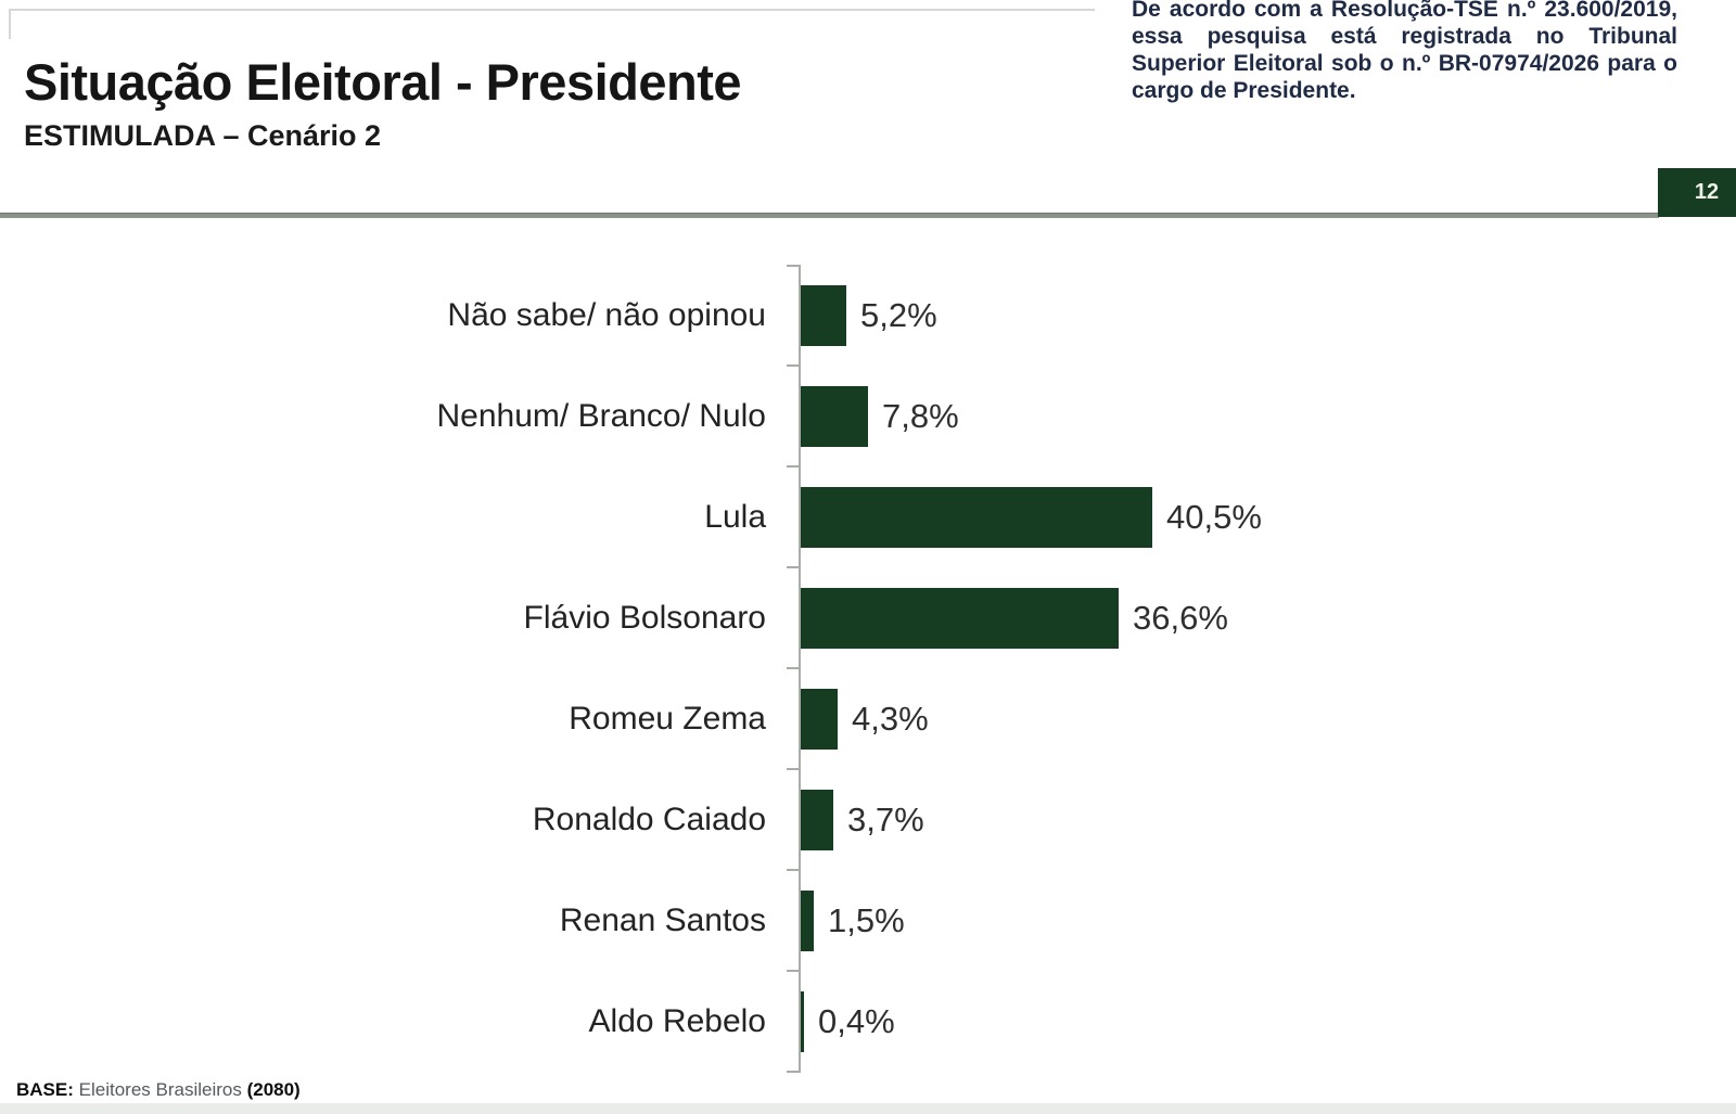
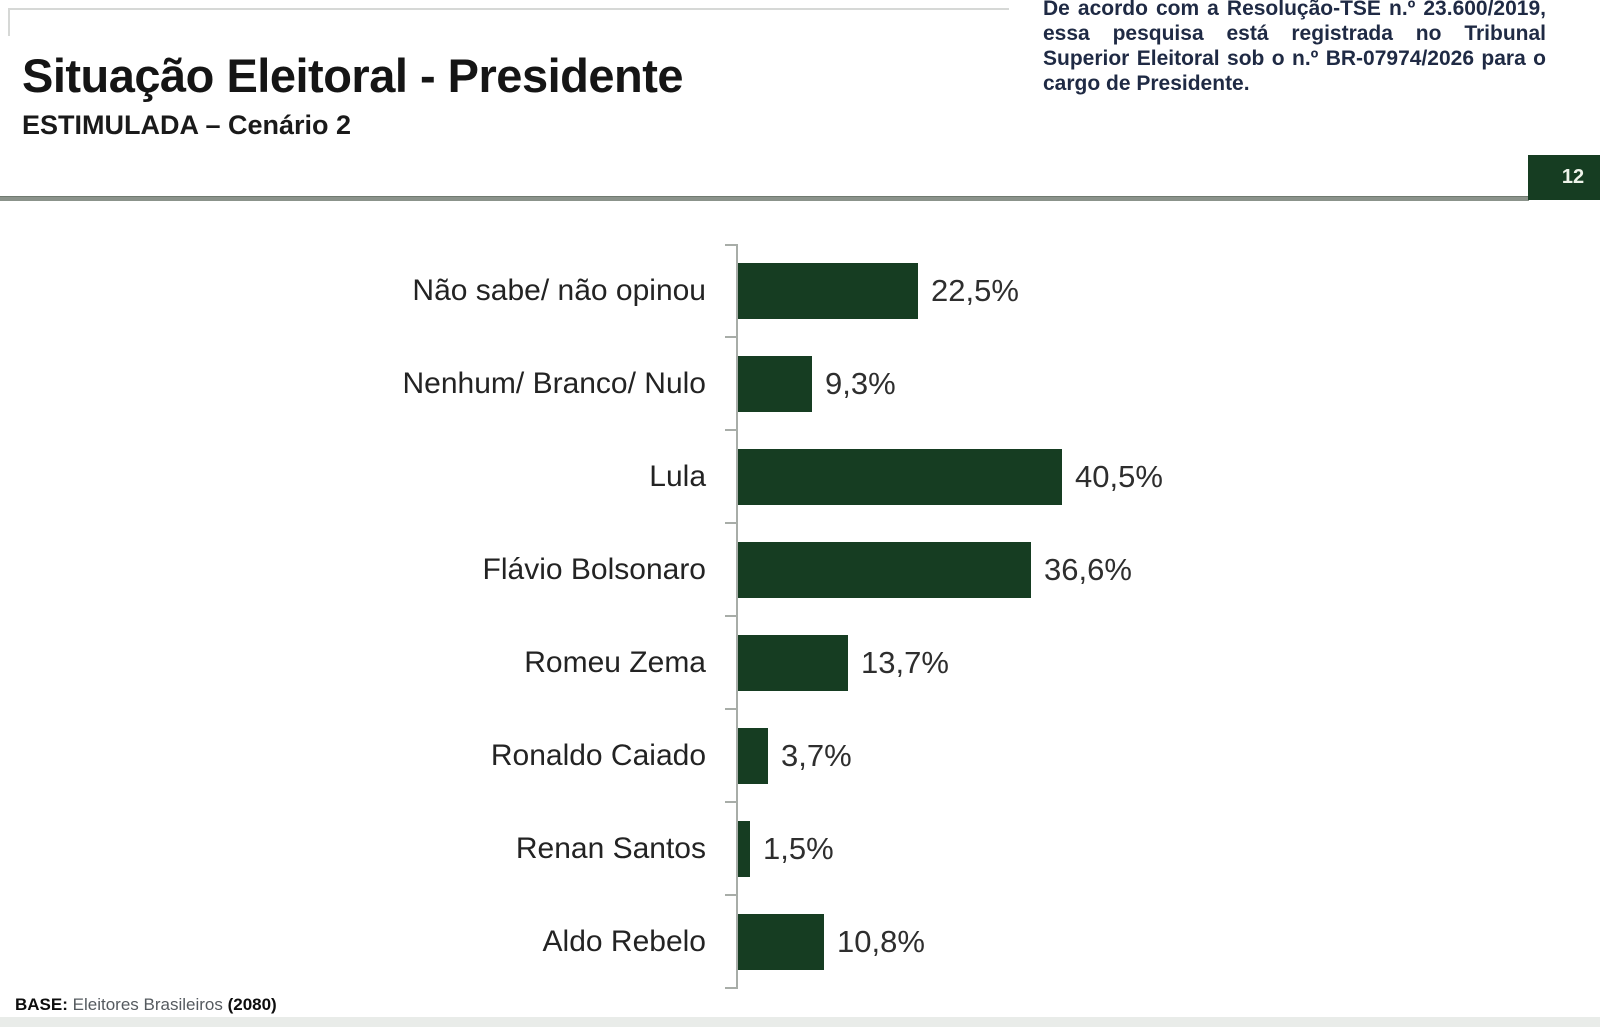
Não sabe/ não opinou: 5,2% -> 22,5%
Nenhum/ Branco/ Nulo: 7,8% -> 9,3%
Romeu Zema: 4,3% -> 13,7%
Aldo Rebelo: 0,4% -> 10,8%
